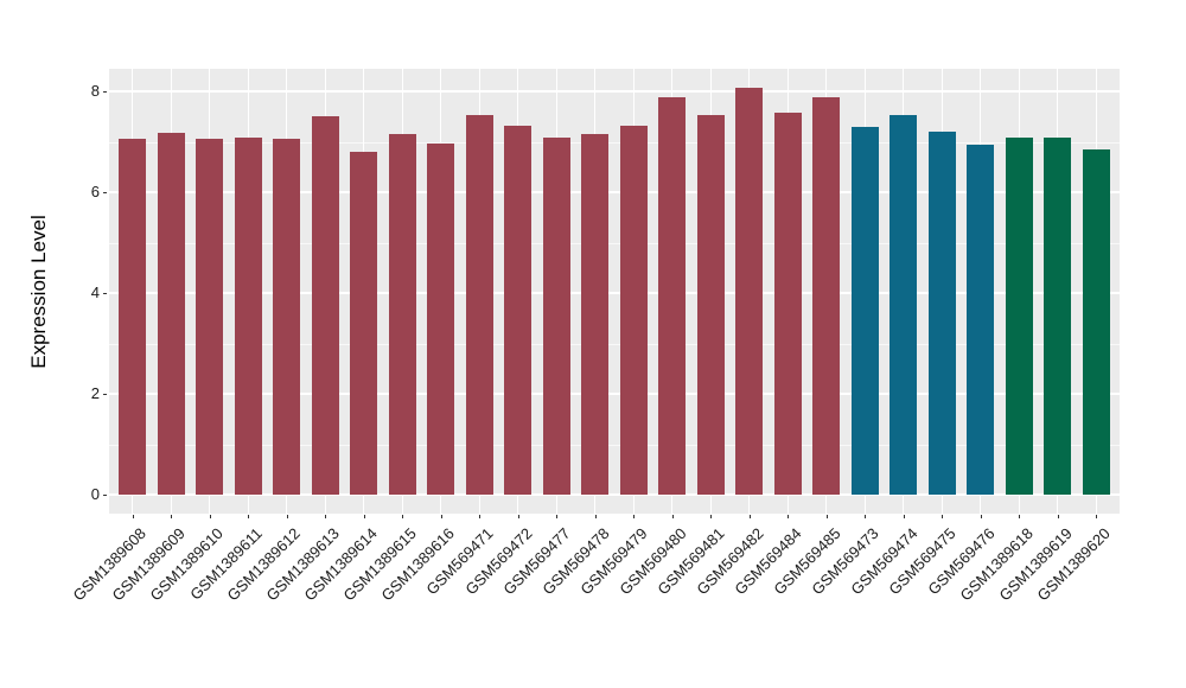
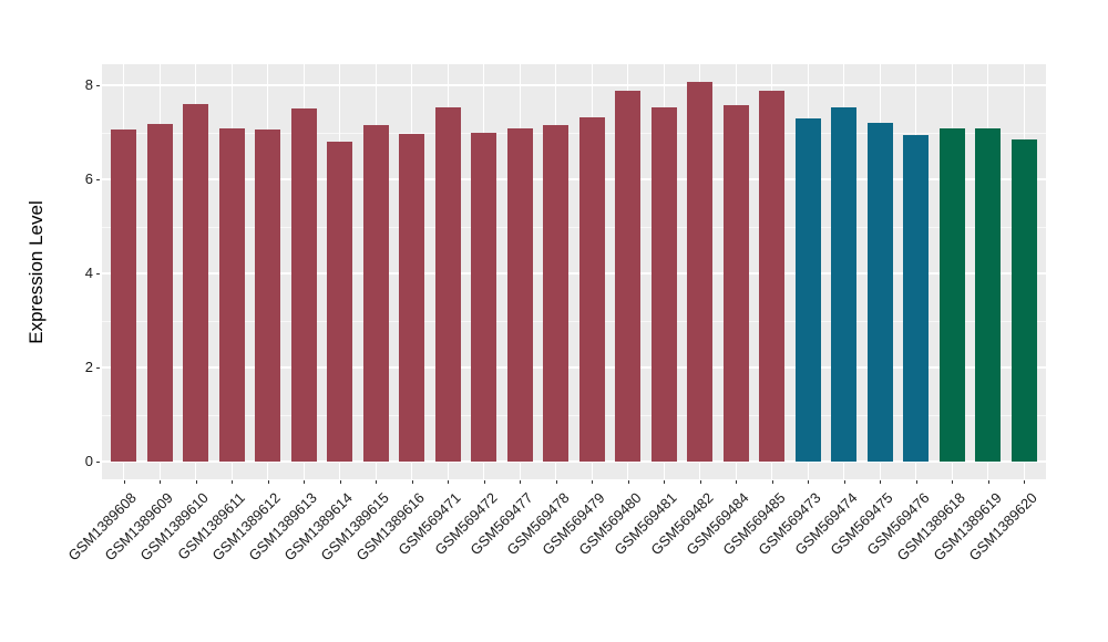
GSM1389610: 7.1 -> 7.6
GSM569472: 7.3 -> 7.0
